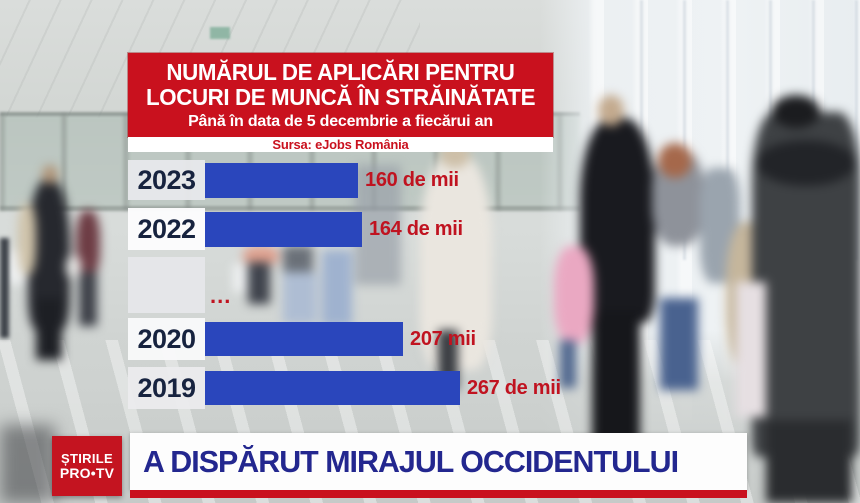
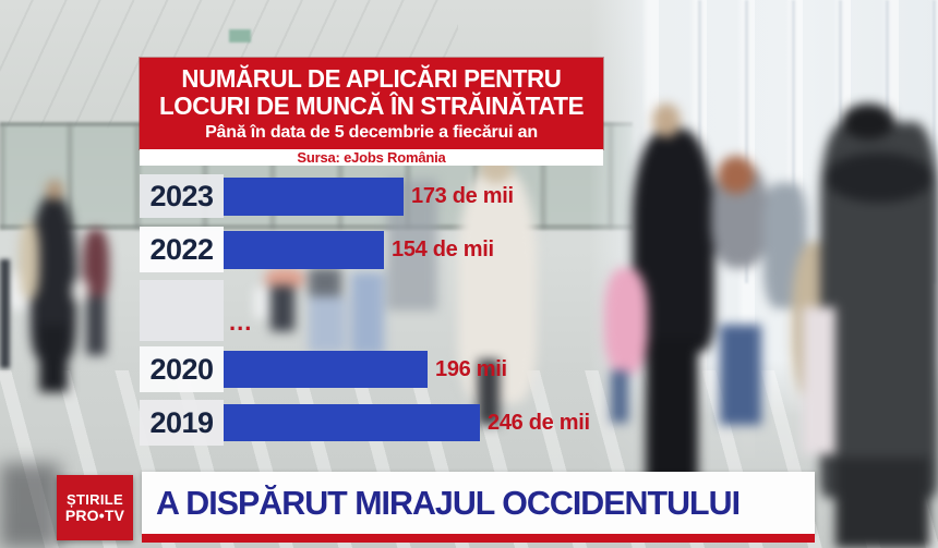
2023: 160 -> 173
2022: 164 -> 154
2020: 207 -> 196
2019: 267 -> 246
